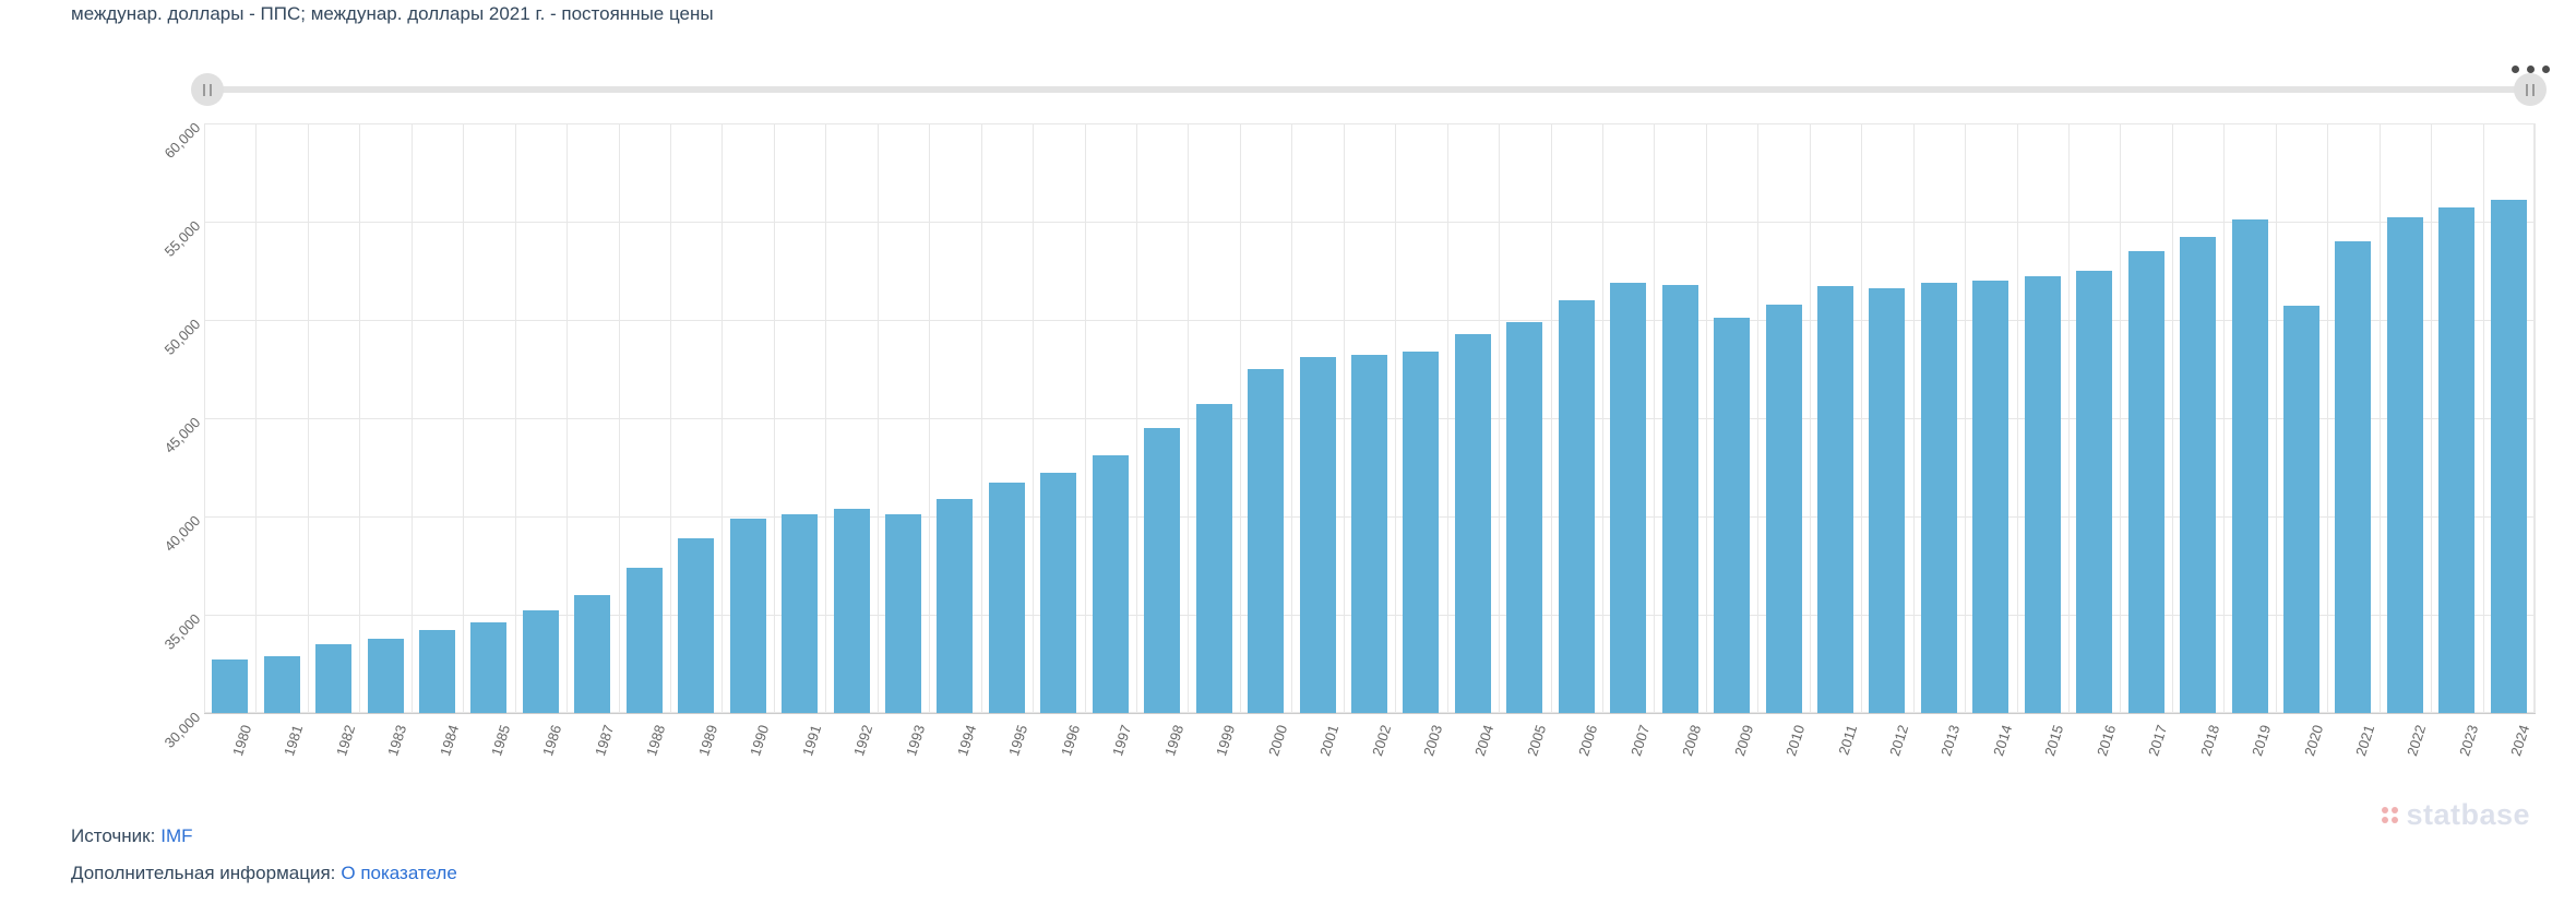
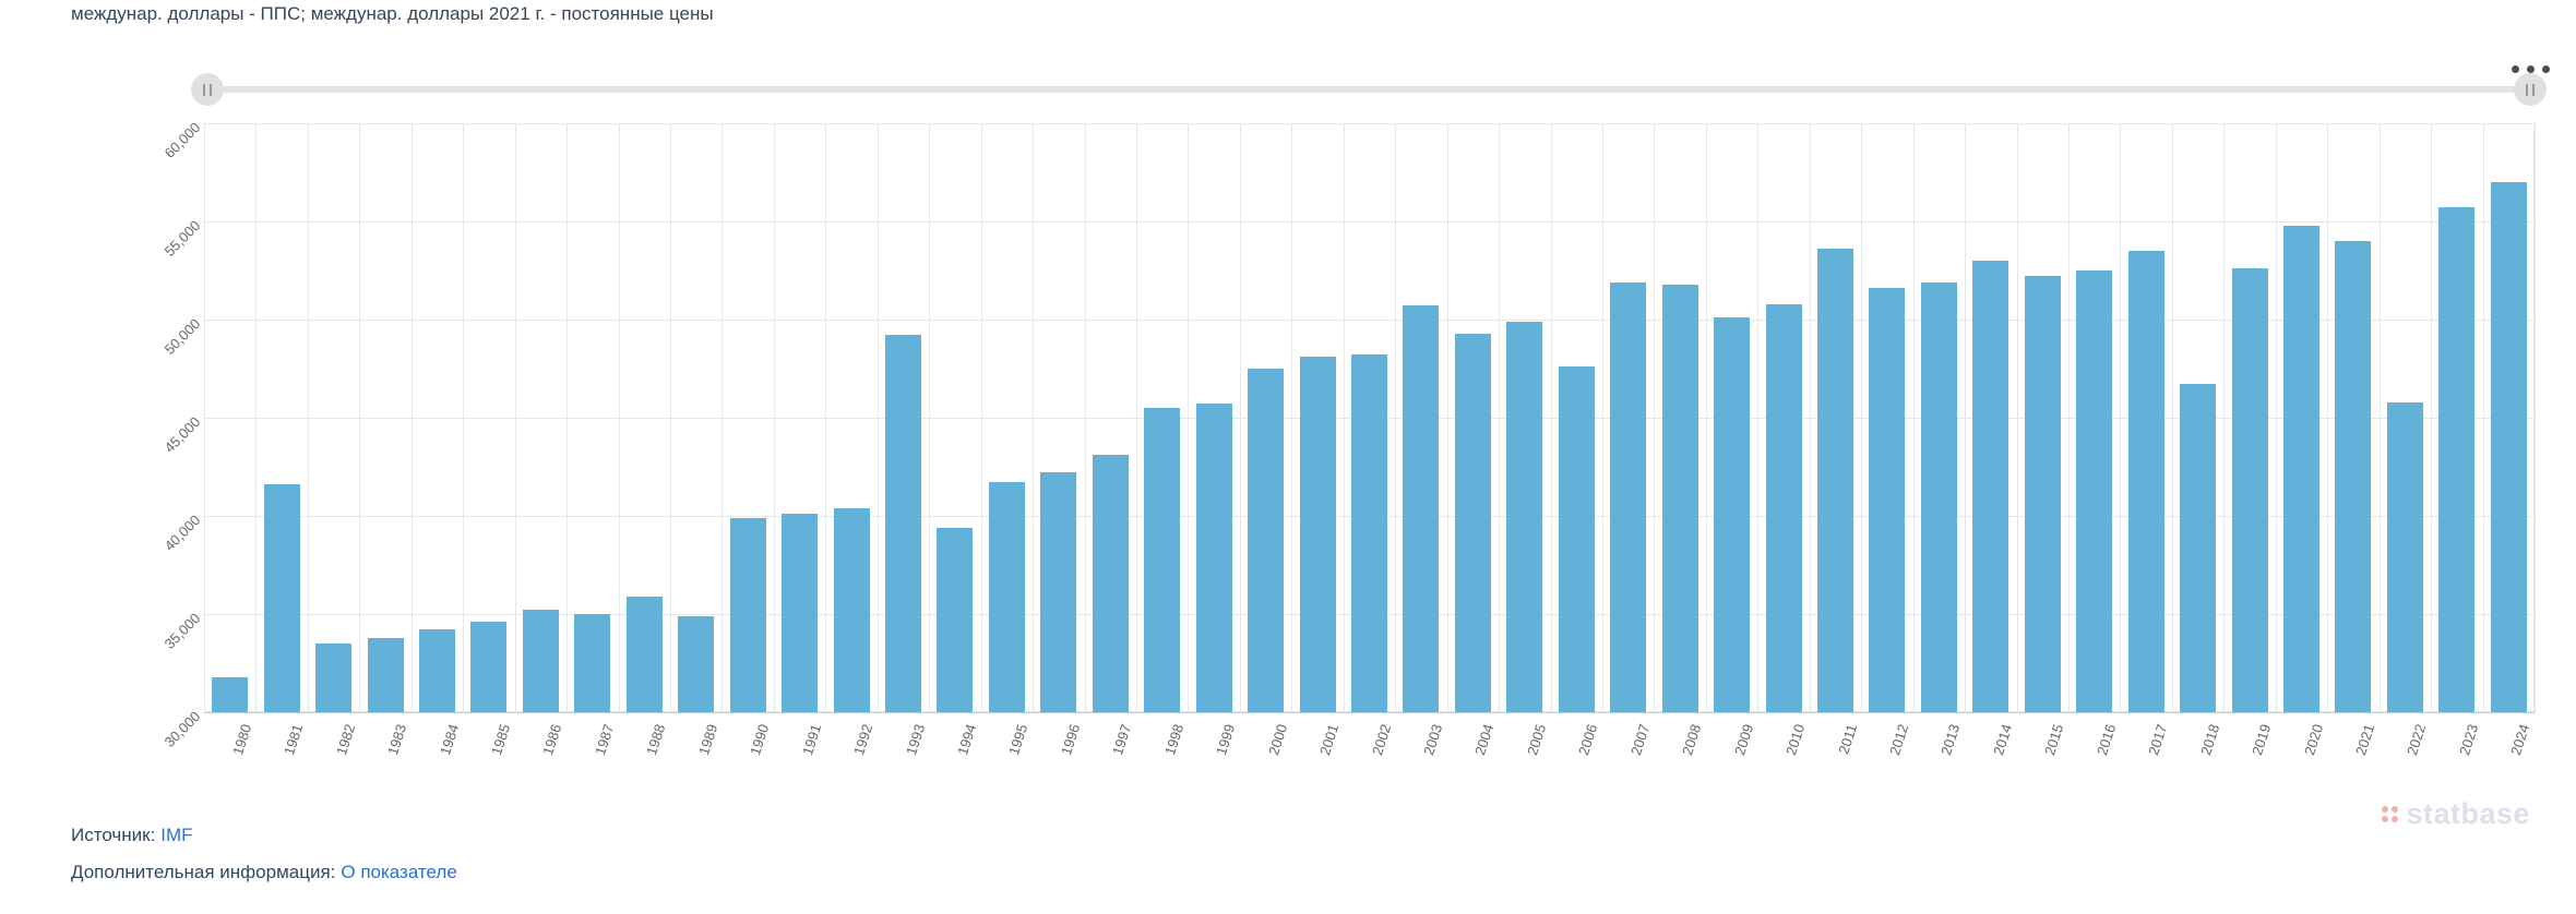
1980: 32700 -> 31800
1981: 32900 -> 41600
1987: 36000 -> 35000
1988: 37400 -> 35900
1989: 38900 -> 34900
1993: 40100 -> 49200
1994: 40900 -> 39400
1998: 44500 -> 45500
2003: 48400 -> 50700
2006: 51000 -> 47600
2011: 51700 -> 53600
2014: 52000 -> 53000
2018: 54200 -> 46700
2019: 55100 -> 52600
2020: 50700 -> 54800
2022: 55200 -> 45800
2024: 56100 -> 57000
